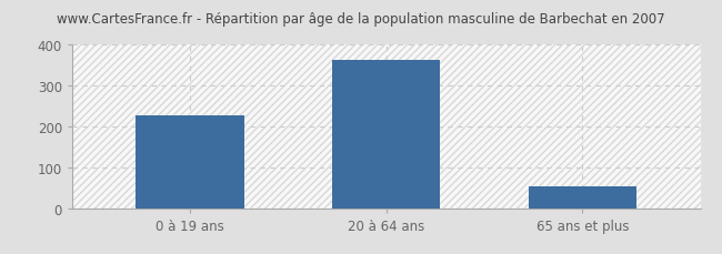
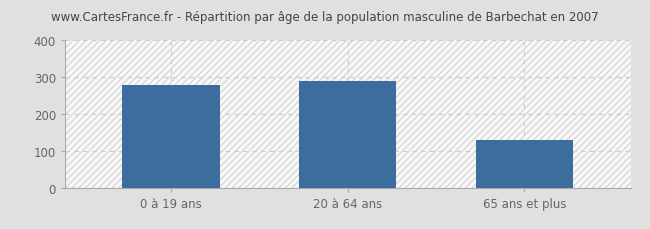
0 à 19 ans: 228 -> 280
20 à 64 ans: 363 -> 290
65 ans et plus: 52 -> 130
